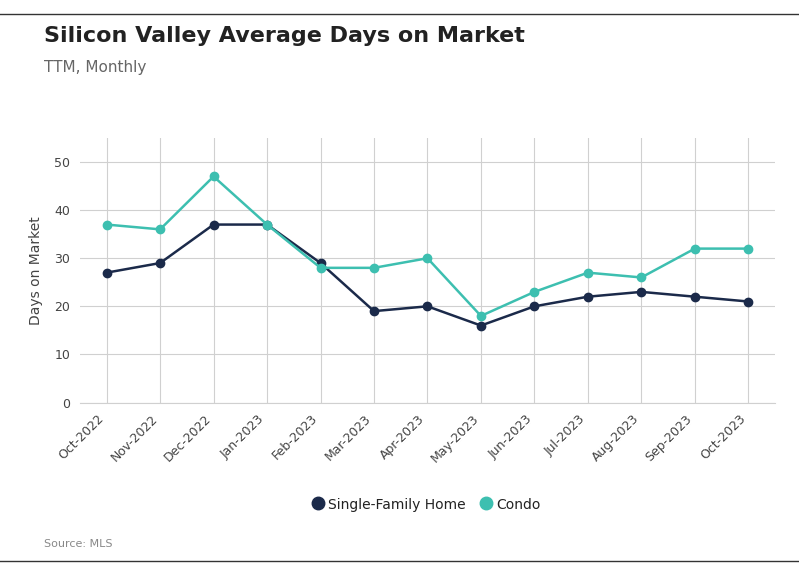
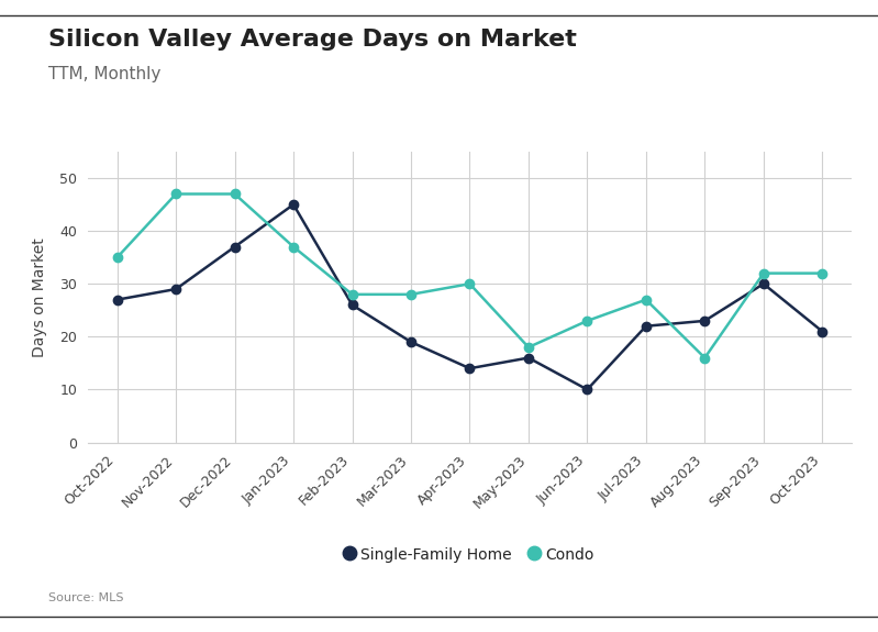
Condo/Oct-2022: 37 -> 35
Condo/Nov-2022: 36 -> 47
Single-Family Home/Jan-2023: 37 -> 45
Single-Family Home/Feb-2023: 29 -> 26
Single-Family Home/Apr-2023: 20 -> 14
Single-Family Home/Jun-2023: 20 -> 10
Condo/Aug-2023: 26 -> 16
Single-Family Home/Sep-2023: 22 -> 30
